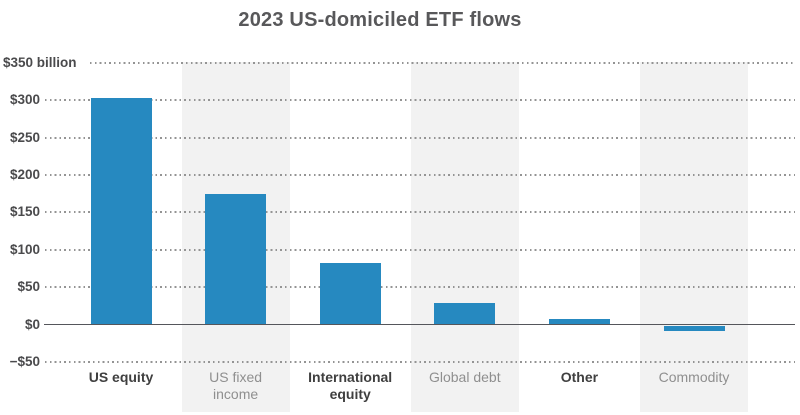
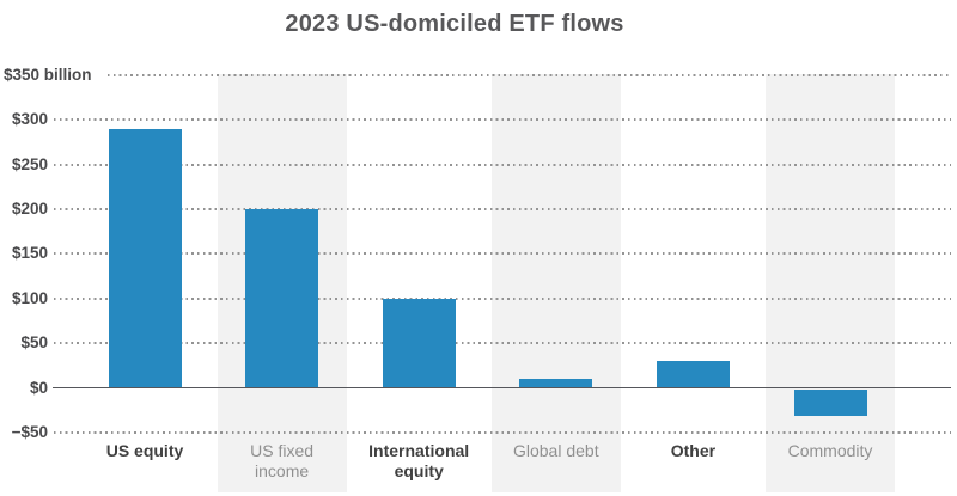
US equity: $300 -> $290
US fixed income: $180 -> $200
International equity: $80 -> $100
Global debt: $30 -> $10
Other: $10 -> $30
Commodity: -$10 -> -$30
